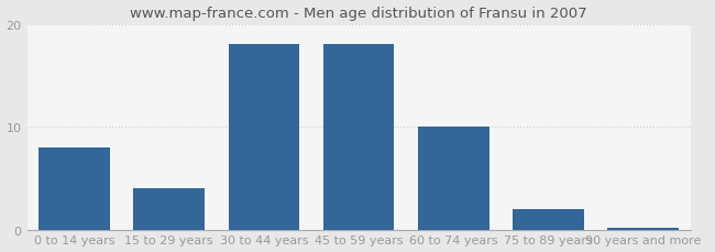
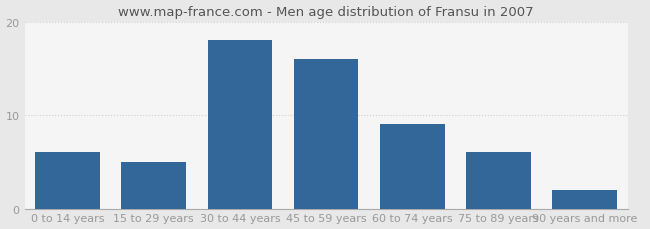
0 to 14 years: 8.0 -> 6.0
15 to 29 years: 4.0 -> 5.0
45 to 59 years: 18.0 -> 16.0
60 to 74 years: 10.0 -> 9.0
75 to 89 years: 2.0 -> 6.0
90 years and more: 0.2 -> 2.0
